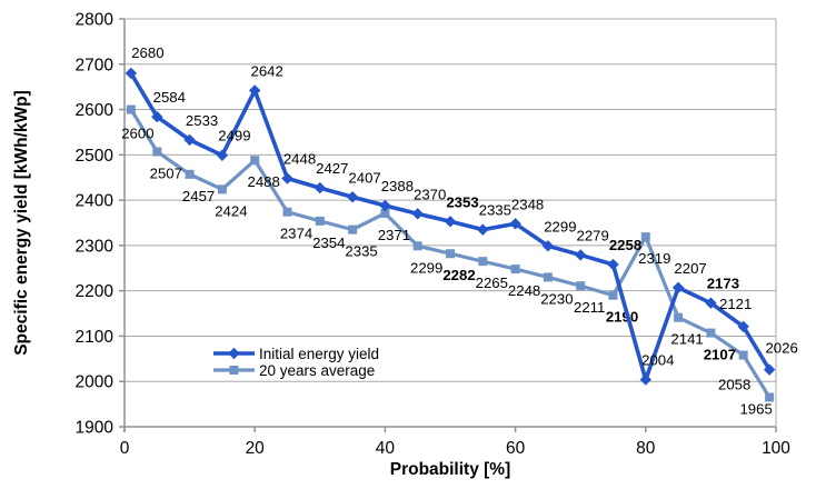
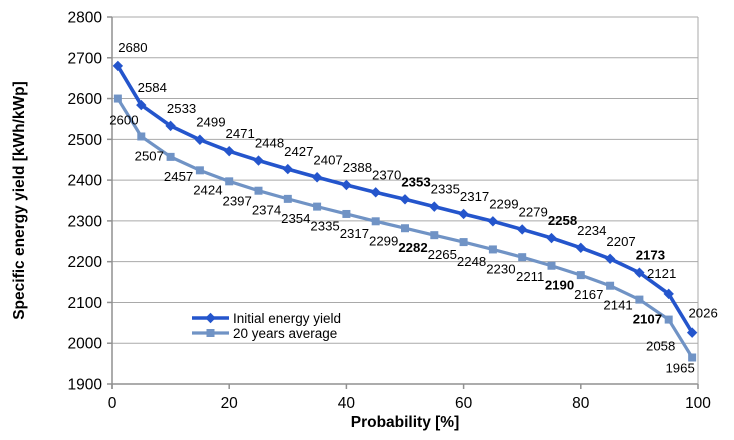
Initial energy yield/20: 2642 -> 2471
20 years average/20: 2488 -> 2397
20 years average/40: 2371 -> 2317
Initial energy yield/60: 2348 -> 2317
Initial energy yield/80: 2004 -> 2234
20 years average/80: 2319 -> 2167
